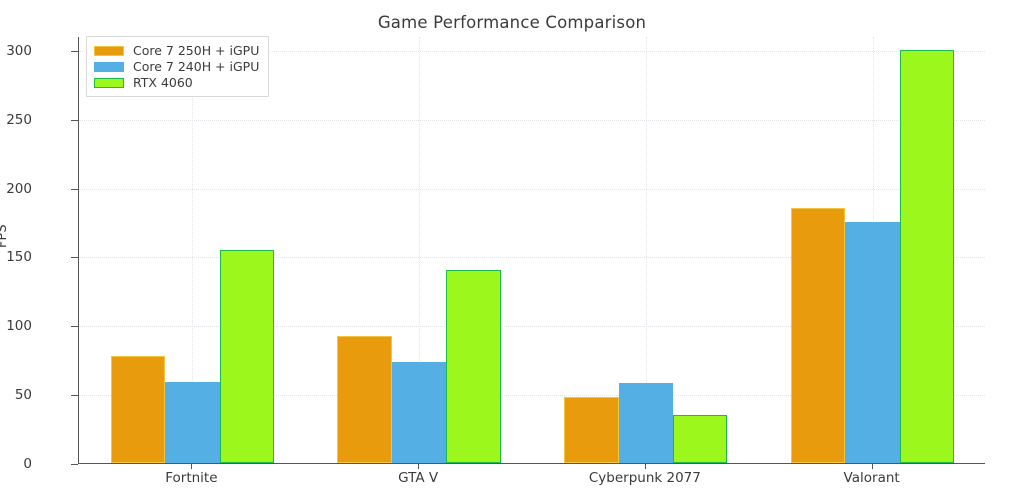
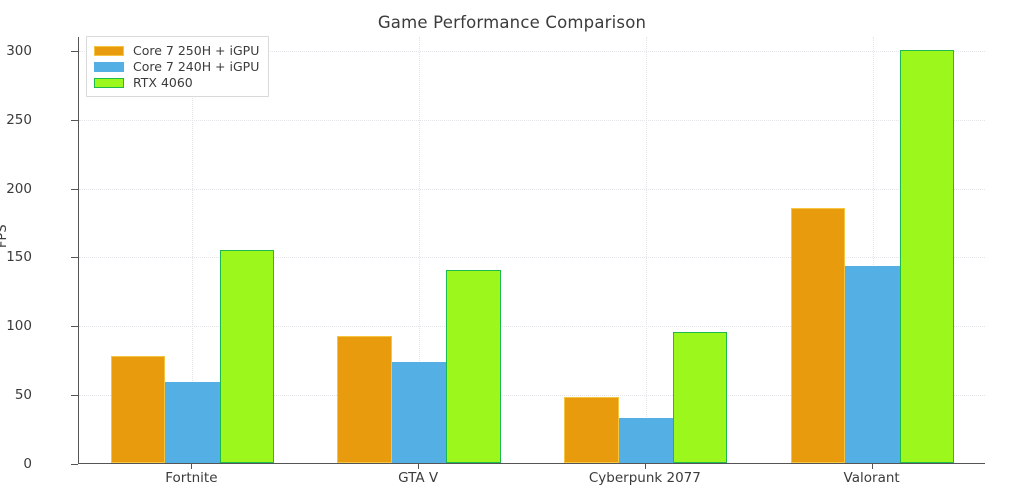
Core 7 240H + iGPU/Cyberpunk 2077: 58 -> 33
RTX 4060/Cyberpunk 2077: 35 -> 95
Core 7 240H + iGPU/Valorant: 175 -> 143
